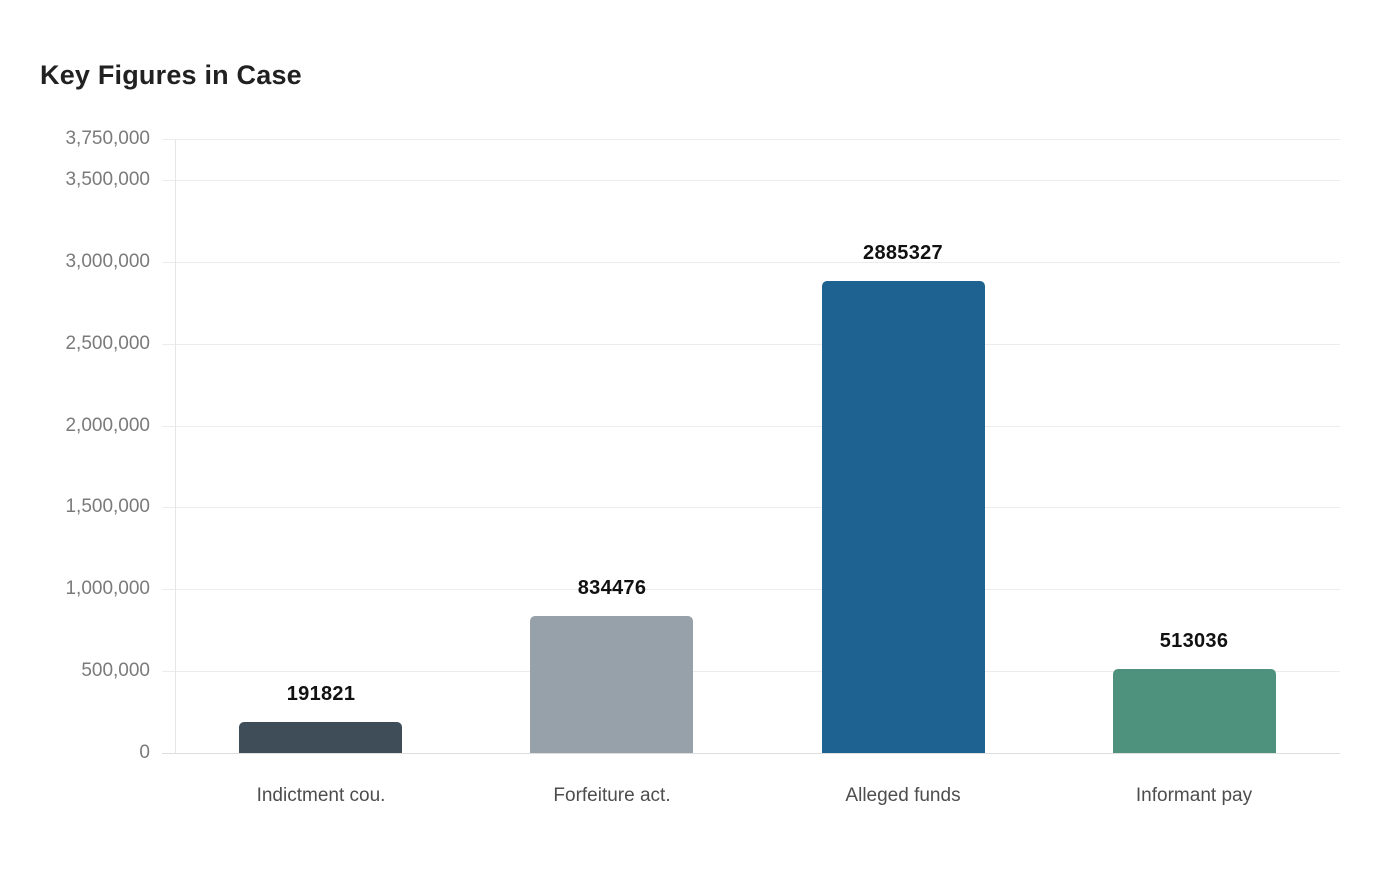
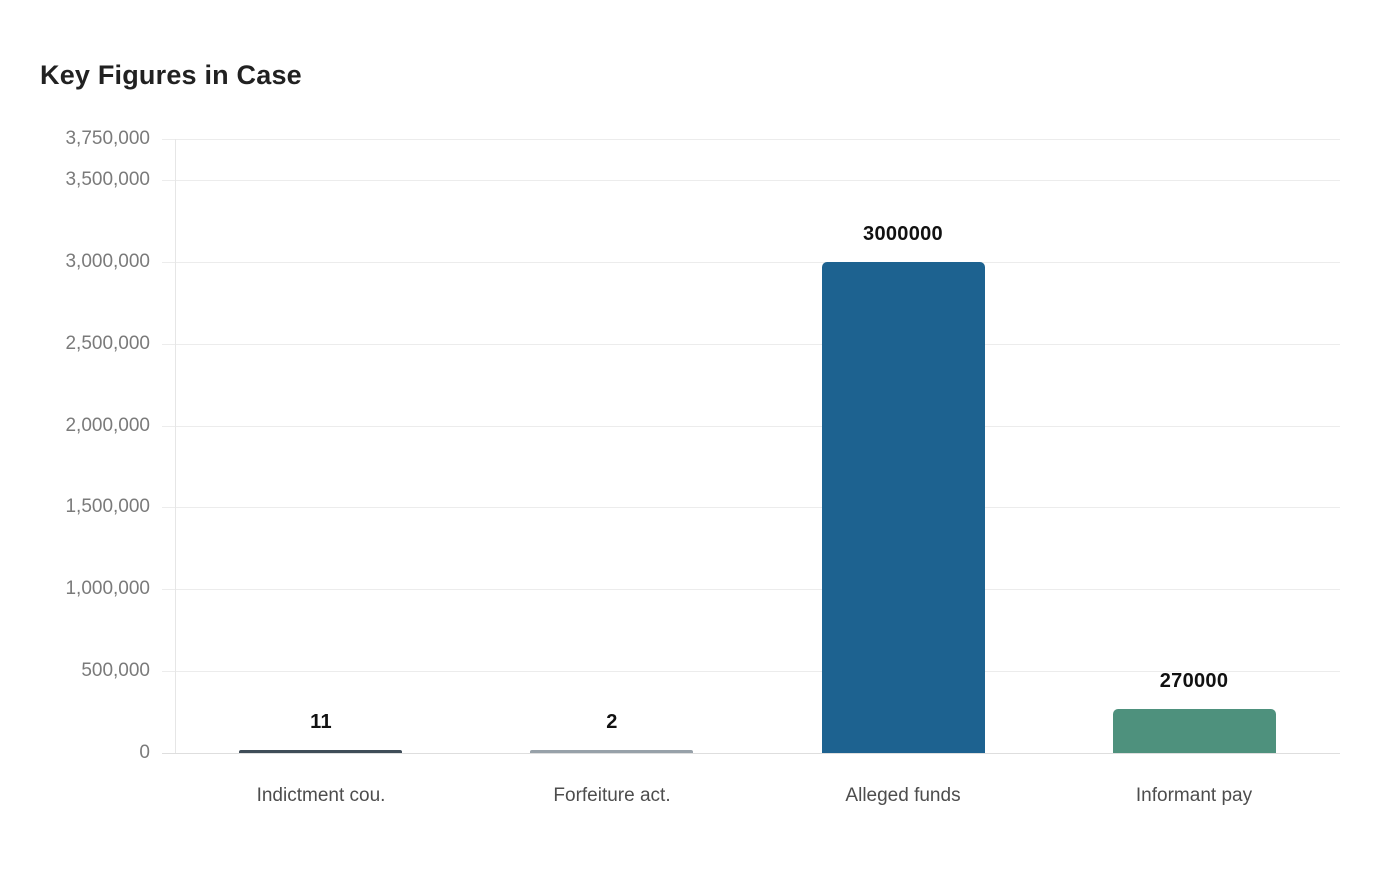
Indictment cou.: 191821 -> 11
Forfeiture act.: 834476 -> 2
Alleged funds: 2885327 -> 3000000
Informant pay: 513036 -> 270000
